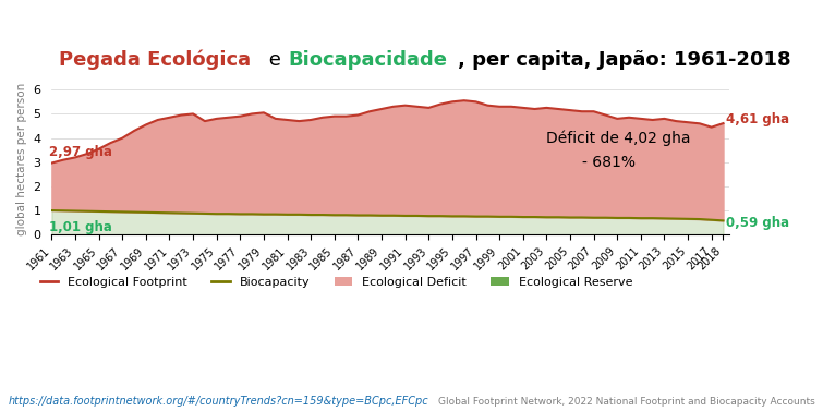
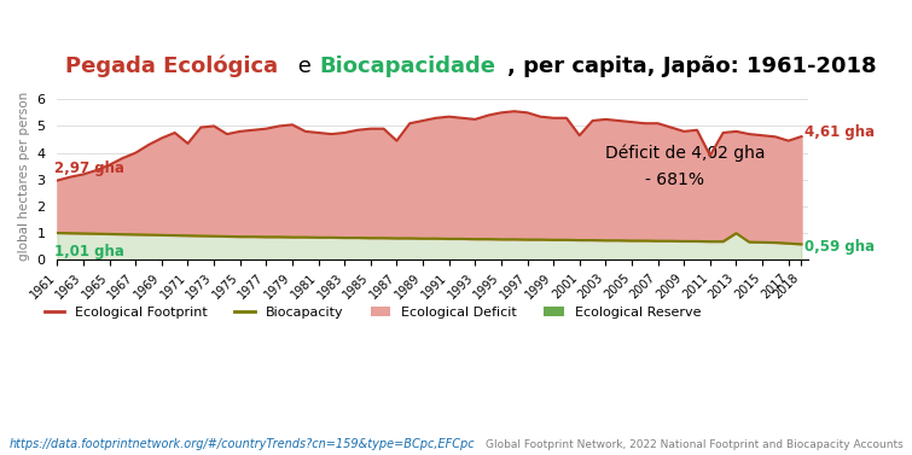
Ecological Footprint/1971: 4.85 -> 4.35
Ecological Footprint/1987: 4.95 -> 4.45
Ecological Footprint/2001: 5.25 -> 4.65
Ecological Footprint/2011: 4.80 -> 3.90
Biocapacity/2013: 0.68 -> 1.00
